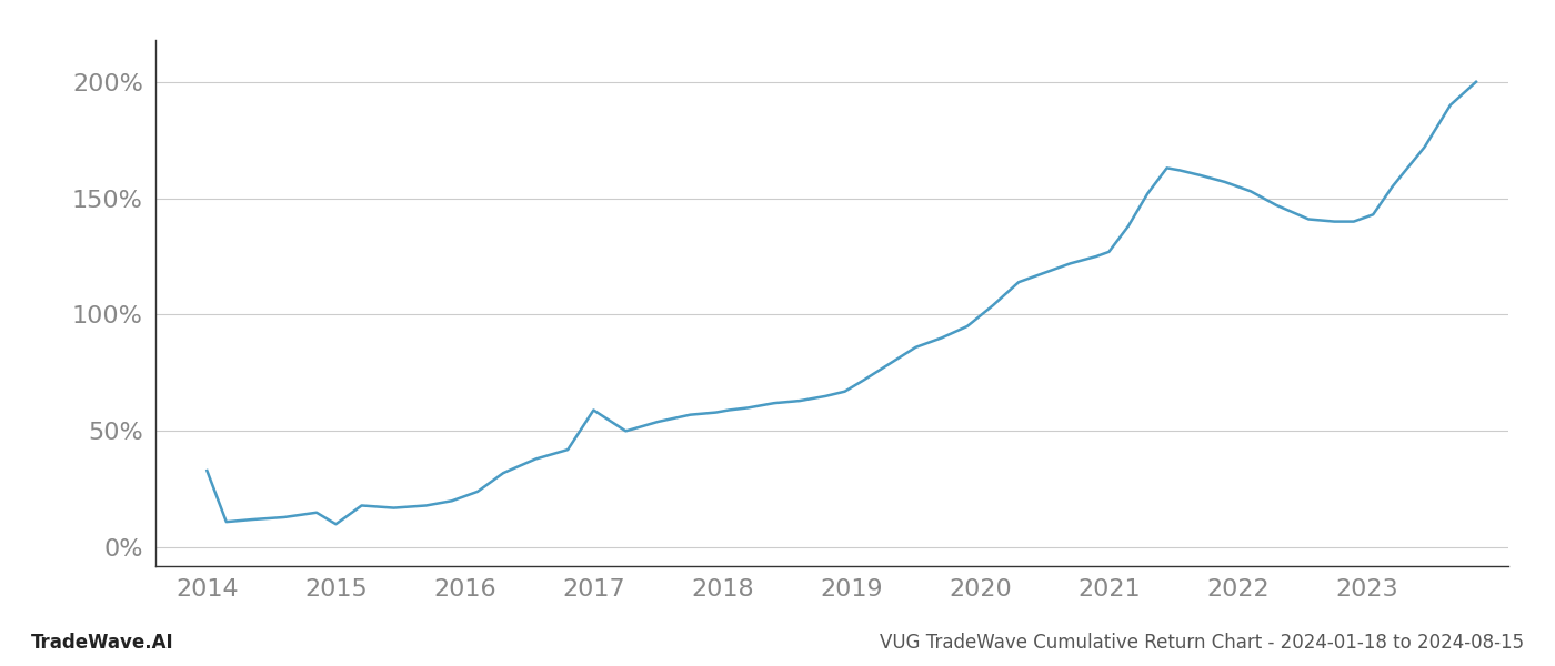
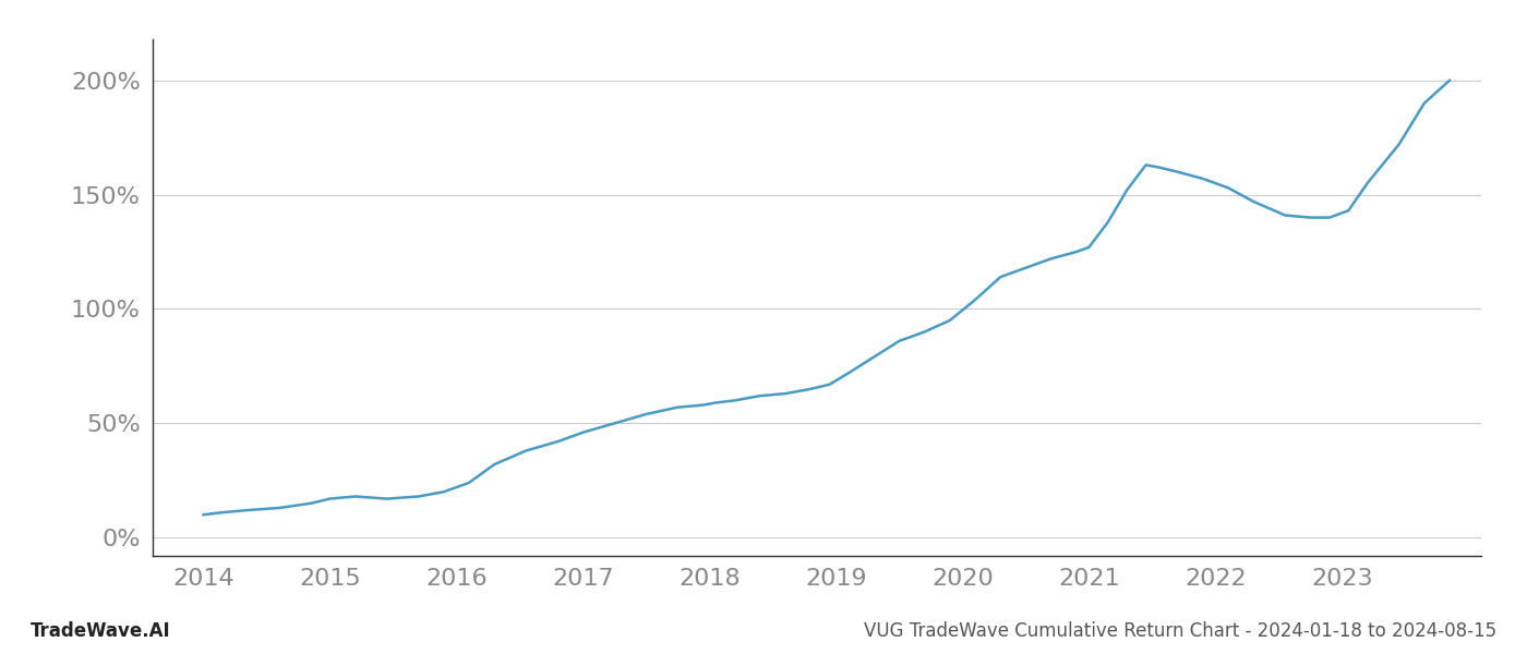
2014: 33% -> 10%
2015: 10% -> 17%
2017: 59% -> 46%
